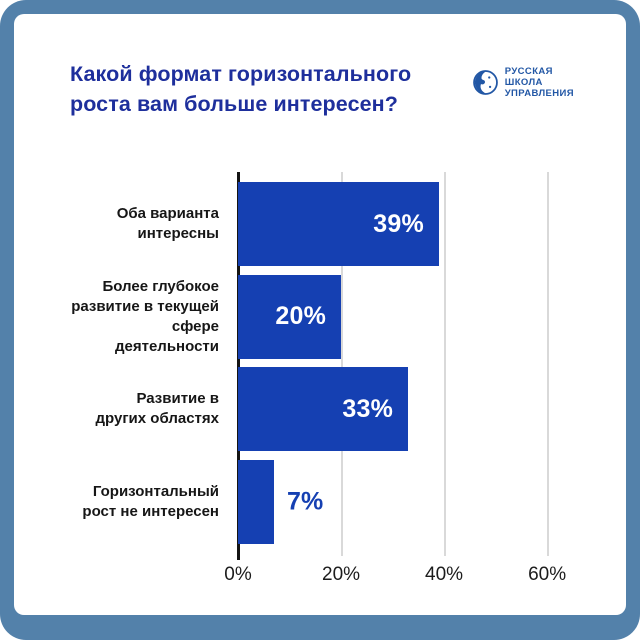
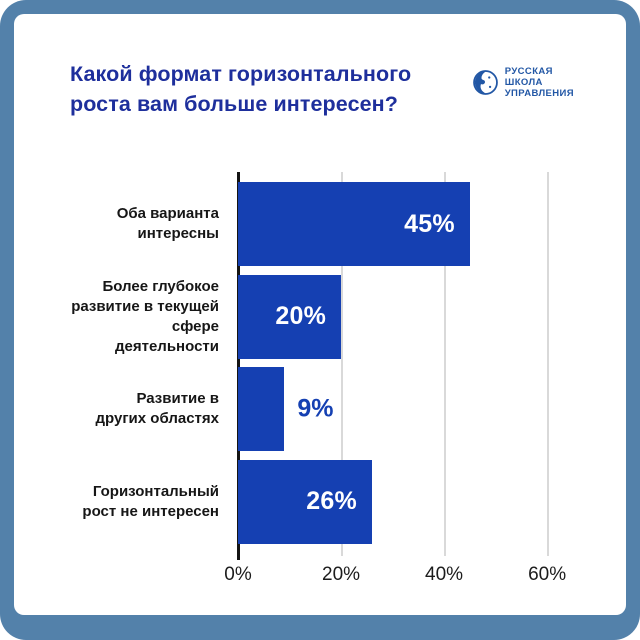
Оба варианта интересны: 39% -> 45%
Развитие в других областях: 33% -> 9%
Горизонтальный рост не интересен: 7% -> 26%
